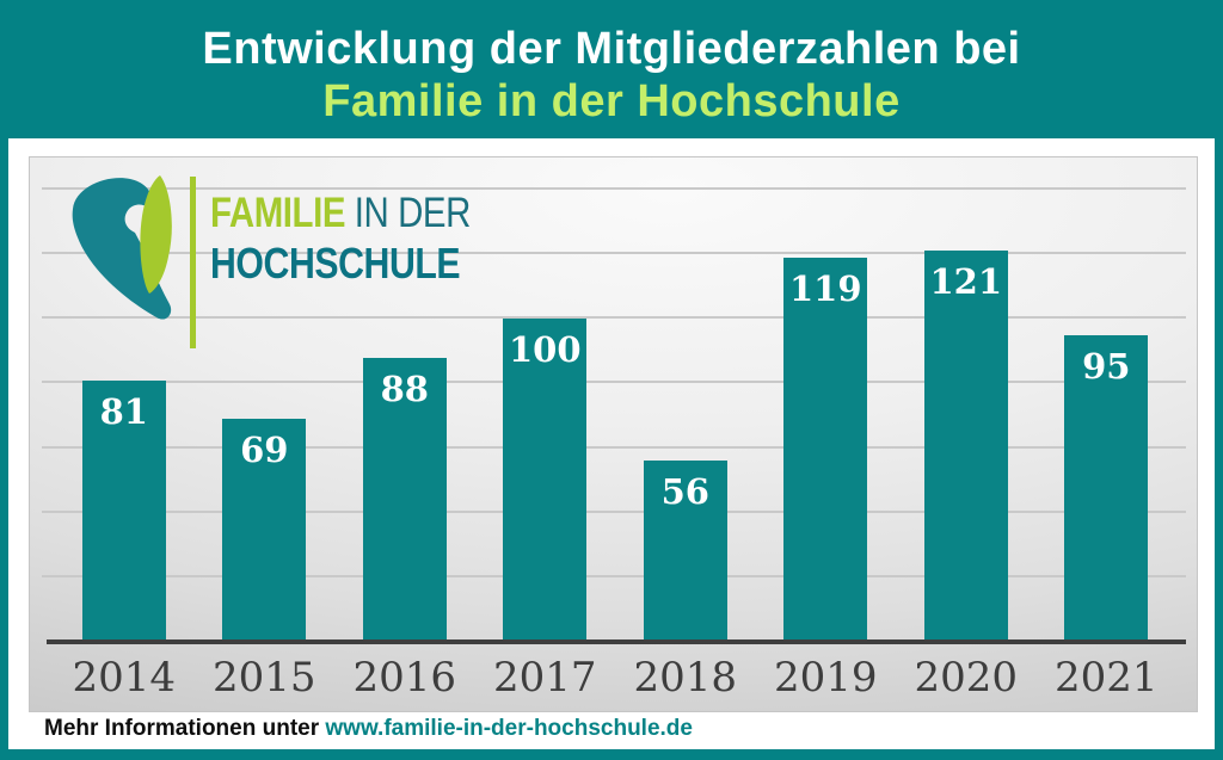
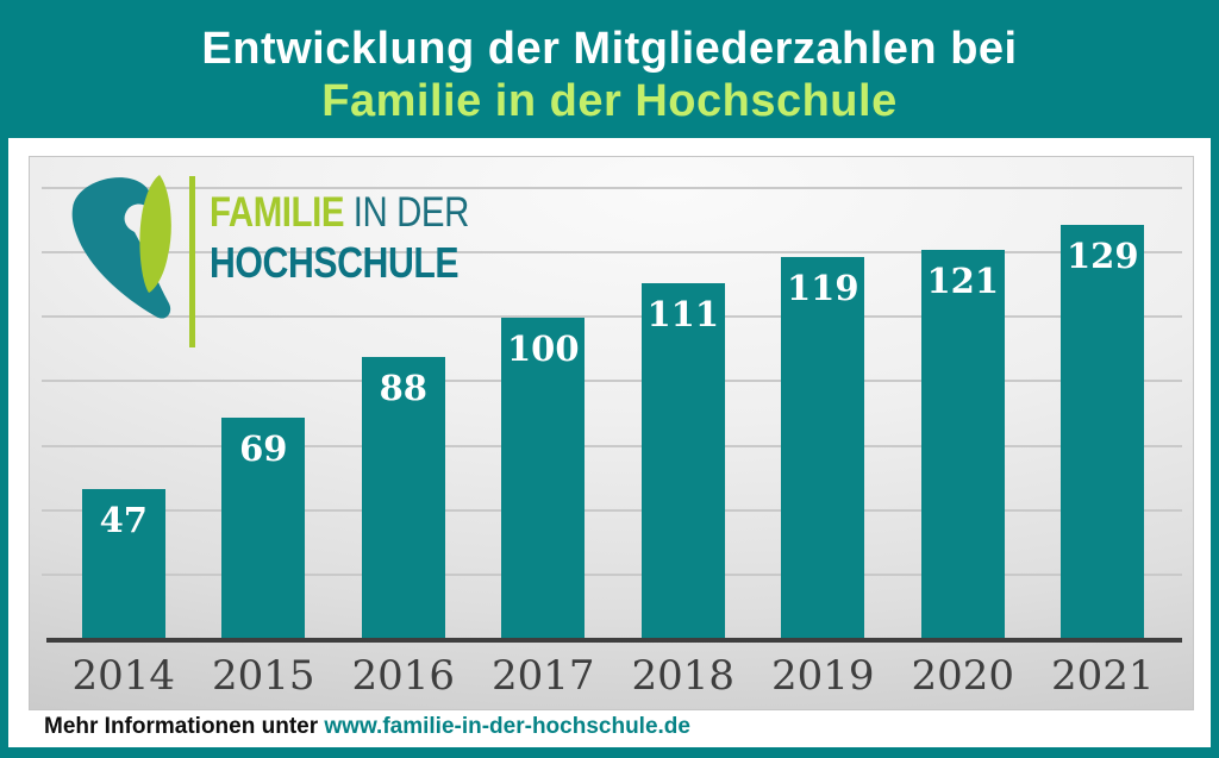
2014: 81 -> 47
2018: 56 -> 111
2021: 95 -> 129
